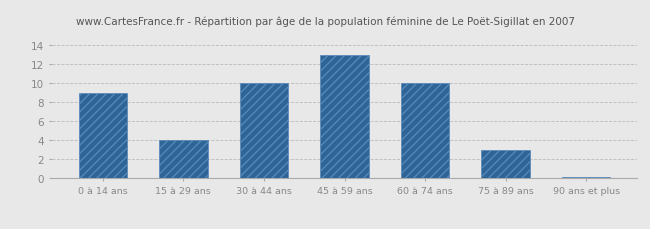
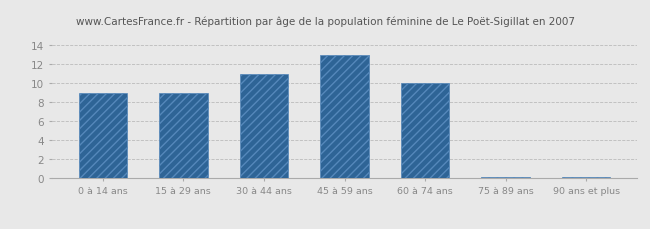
15 à 29 ans: 4.0 -> 9.0
30 à 44 ans: 10.0 -> 11.0
75 à 89 ans: 3.0 -> 0.1
